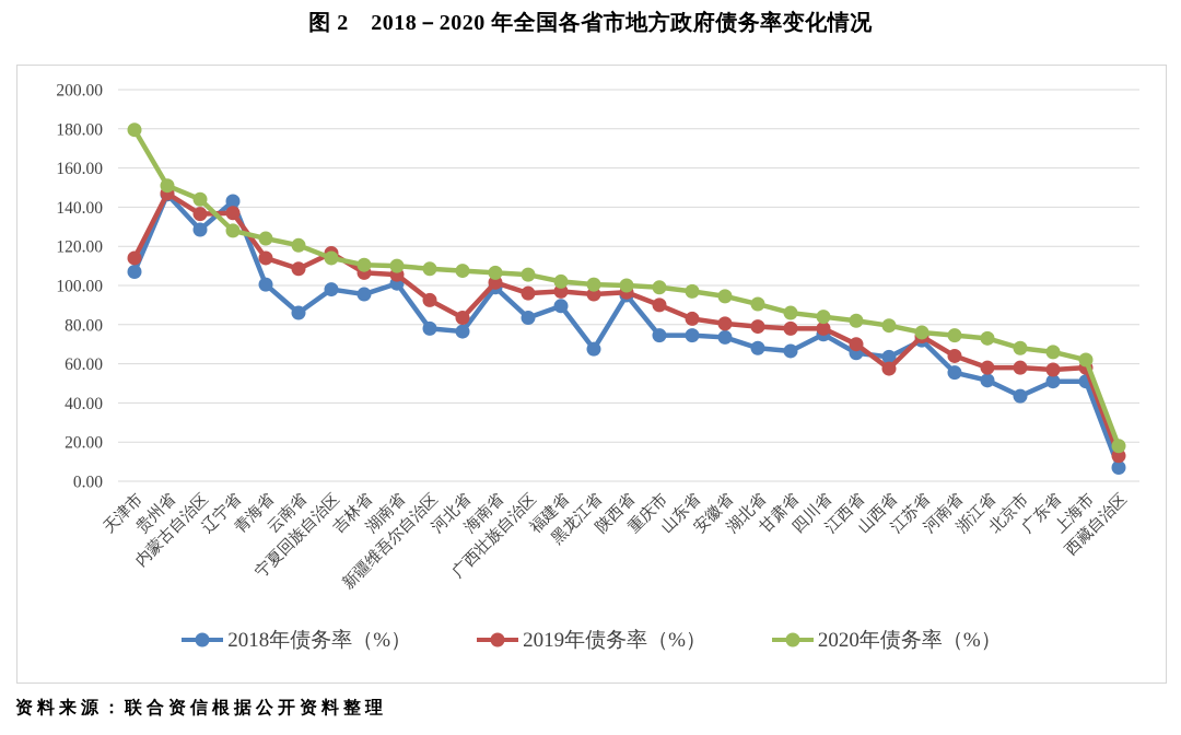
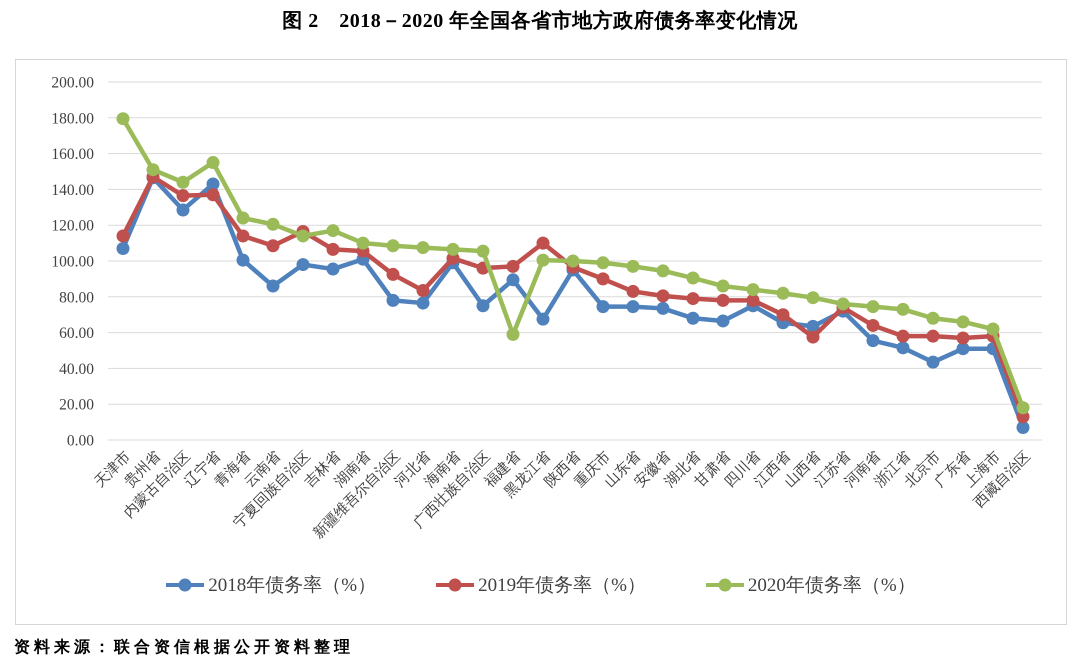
2020年债务率（%）/辽宁省: 128 -> 155
2020年债务率（%）/吉林省: 110 -> 117
2018年债务率（%）/广西壮族自治区: 84 -> 75
2020年债务率（%）/福建省: 102 -> 59
2019年债务率（%）/黑龙江省: 96 -> 110
